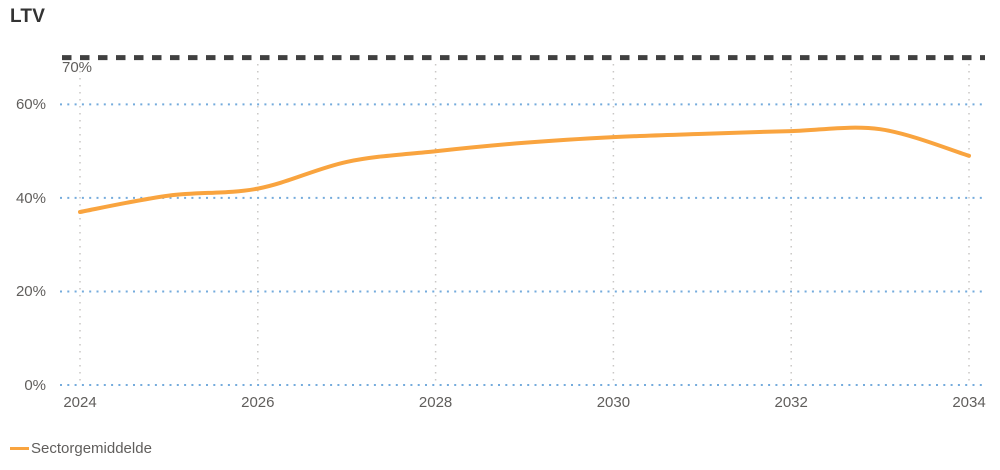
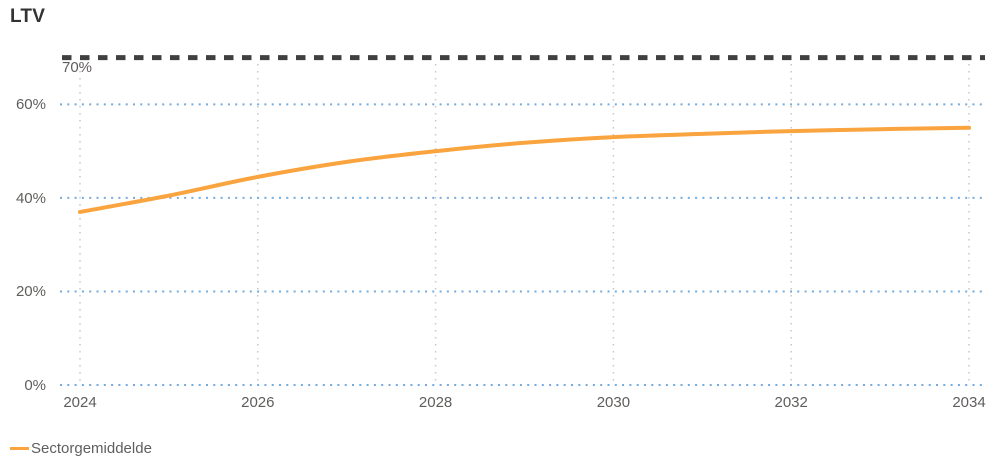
2026: 42% -> 44%
2034: 49% -> 55%
